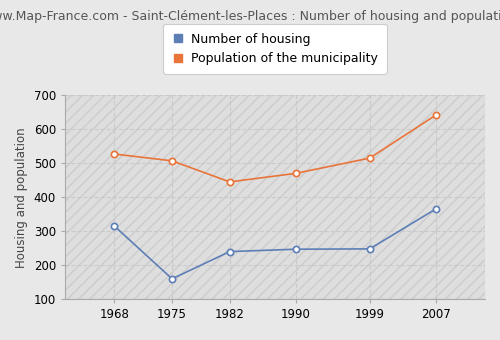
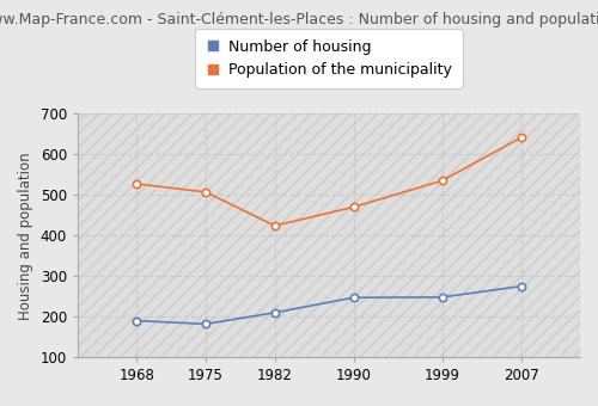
Number of housing/1968: 315 -> 190
Number of housing/1975: 160 -> 182
Number of housing/1982: 240 -> 210
Population of the municipality/1982: 445 -> 424
Population of the municipality/1999: 515 -> 535
Number of housing/2007: 365 -> 275
